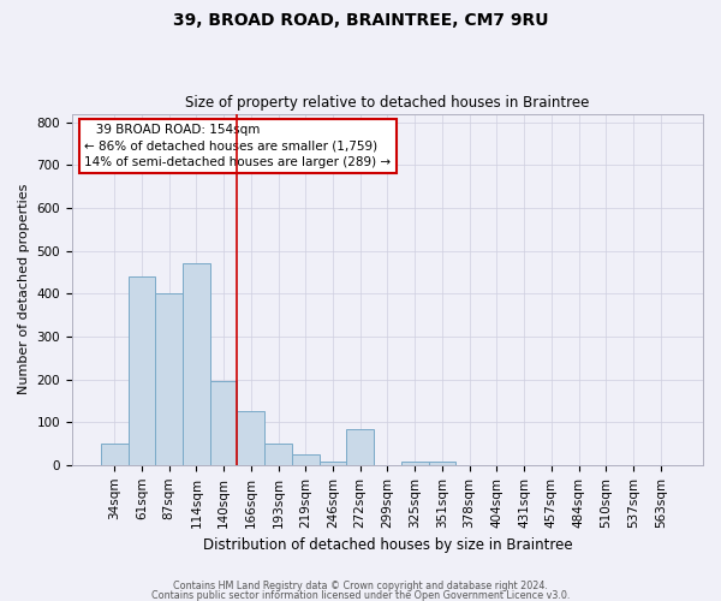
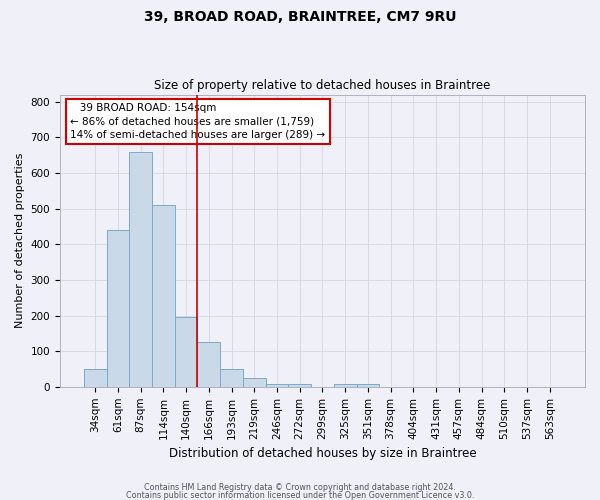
87sqm: 400 -> 660
114sqm: 470 -> 510
272sqm: 85 -> 8
